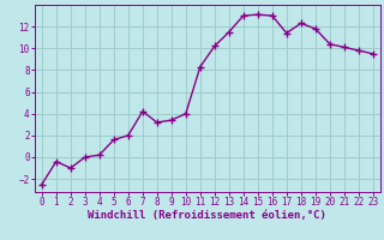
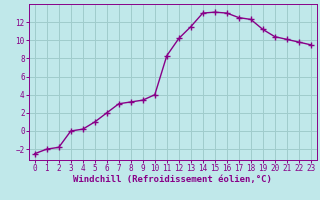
1: -0.4 -> -2.0
2: -1.0 -> -1.8
5: 1.6 -> 1.0
7: 4.2 -> 3.0
17: 11.4 -> 12.5
19: 11.8 -> 11.2
